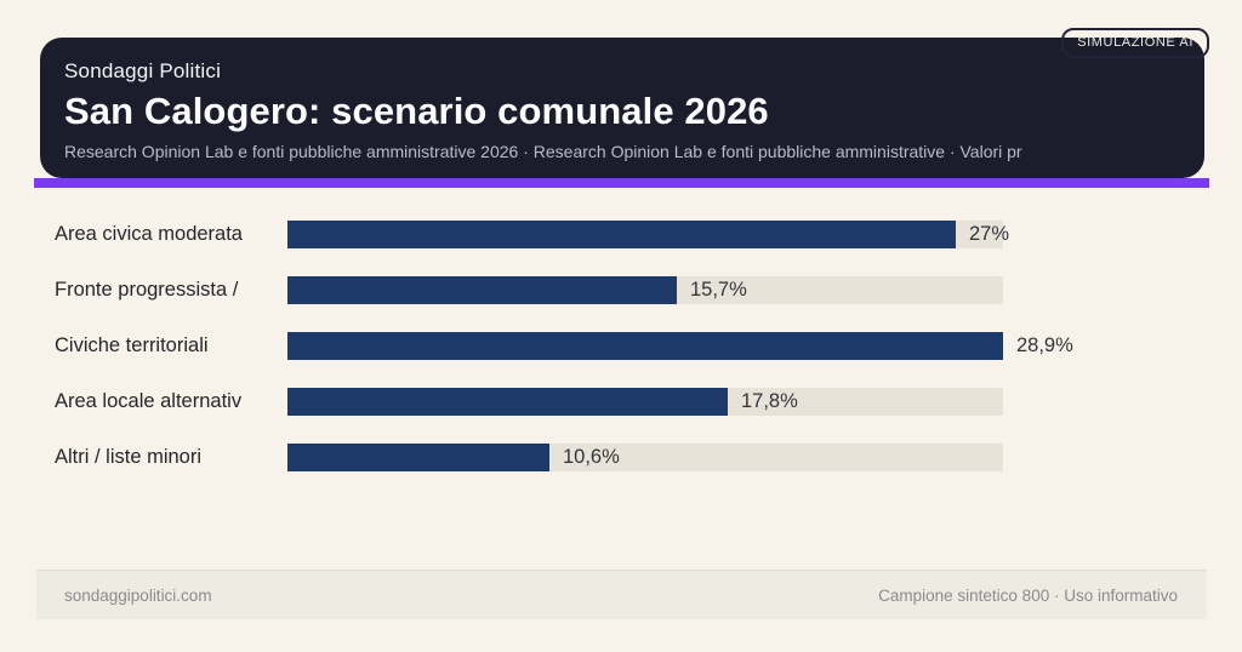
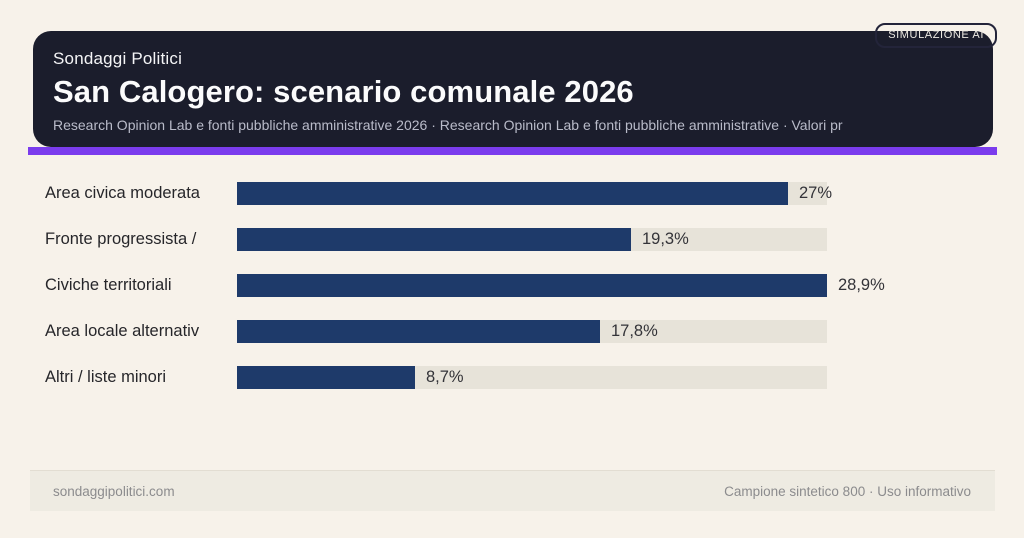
Fronte progressista /: 15,7% -> 19,3%
Altri / liste minori: 10,6% -> 8,7%
